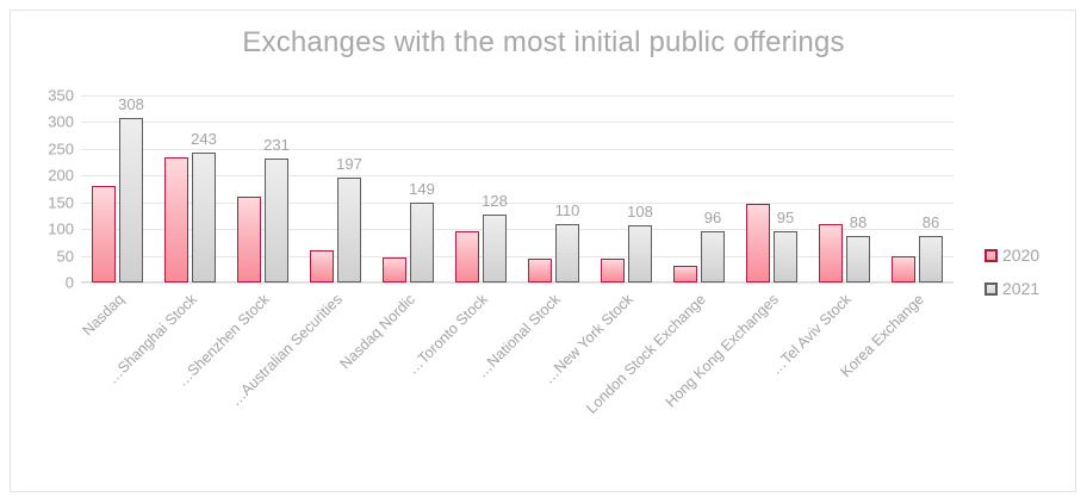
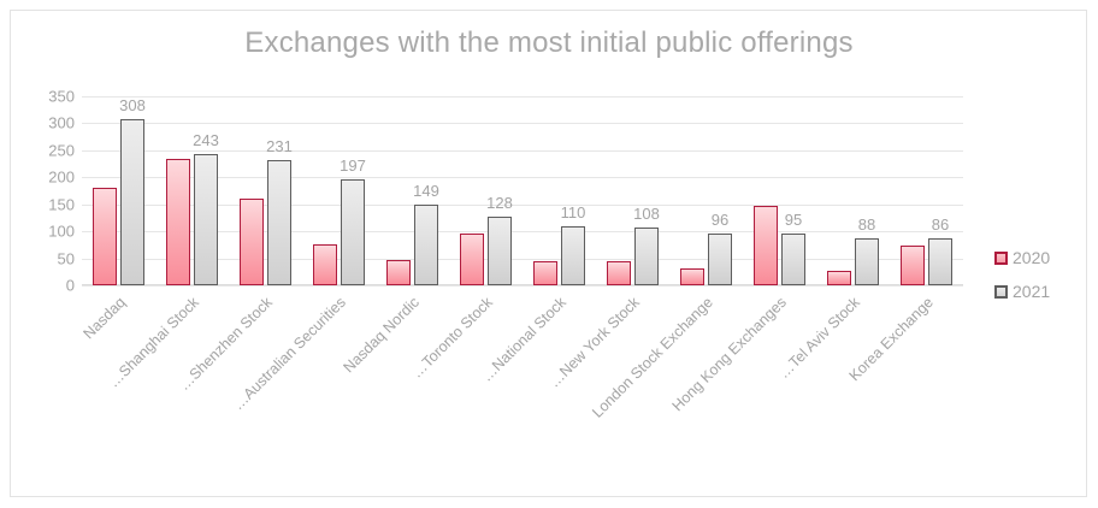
2020/Australian Securities…: 60 -> 80
2020/Tel Aviv Stock…: 110 -> 30
2020/Korea Exchange: 50 -> 70
